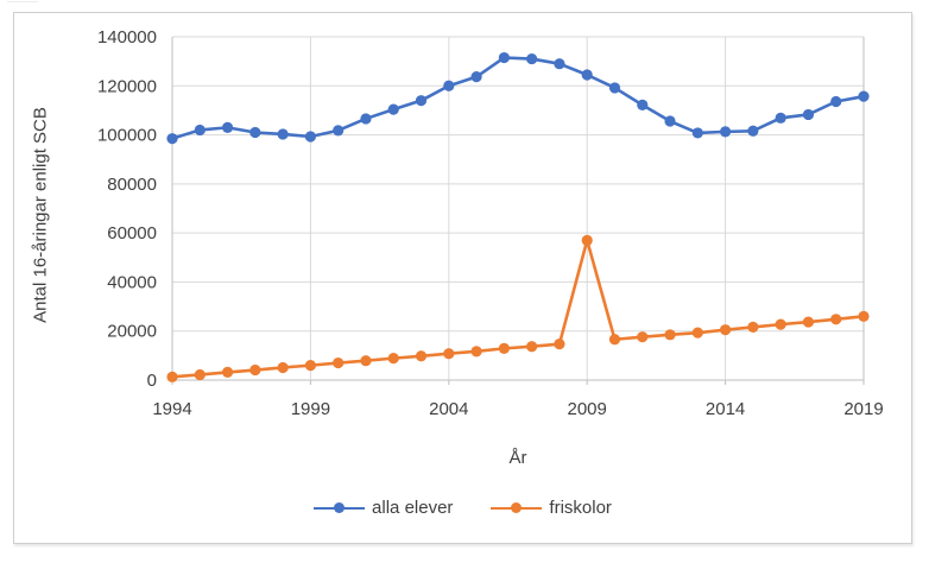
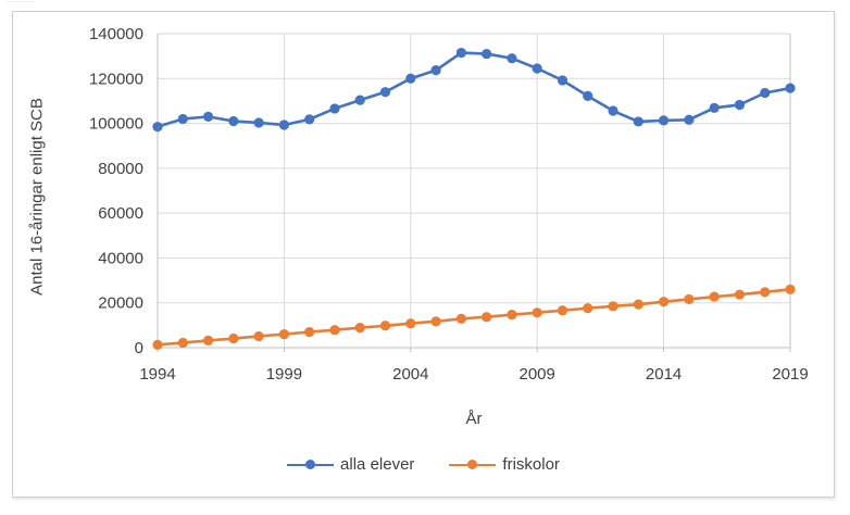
friskolor/2009: 57000 -> 16000
